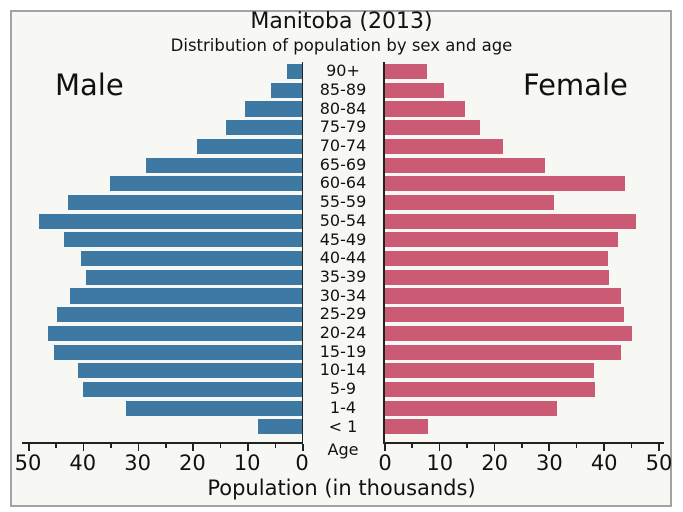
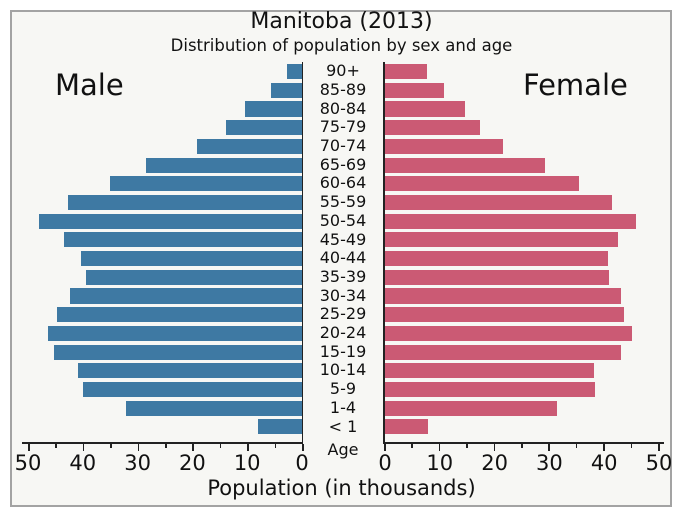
Female/60-64: 44 -> 36
Female/55-59: 31 -> 42
